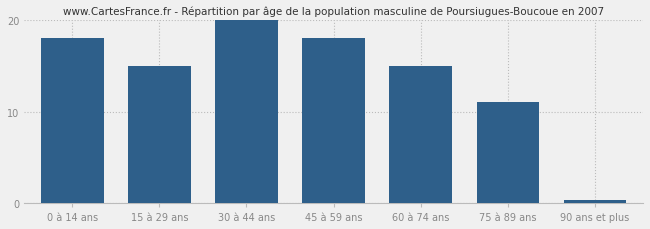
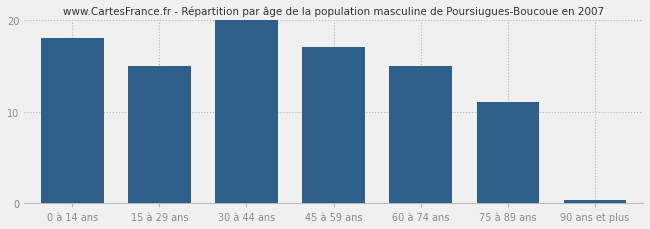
45 à 59 ans: 18.0 -> 17.0
